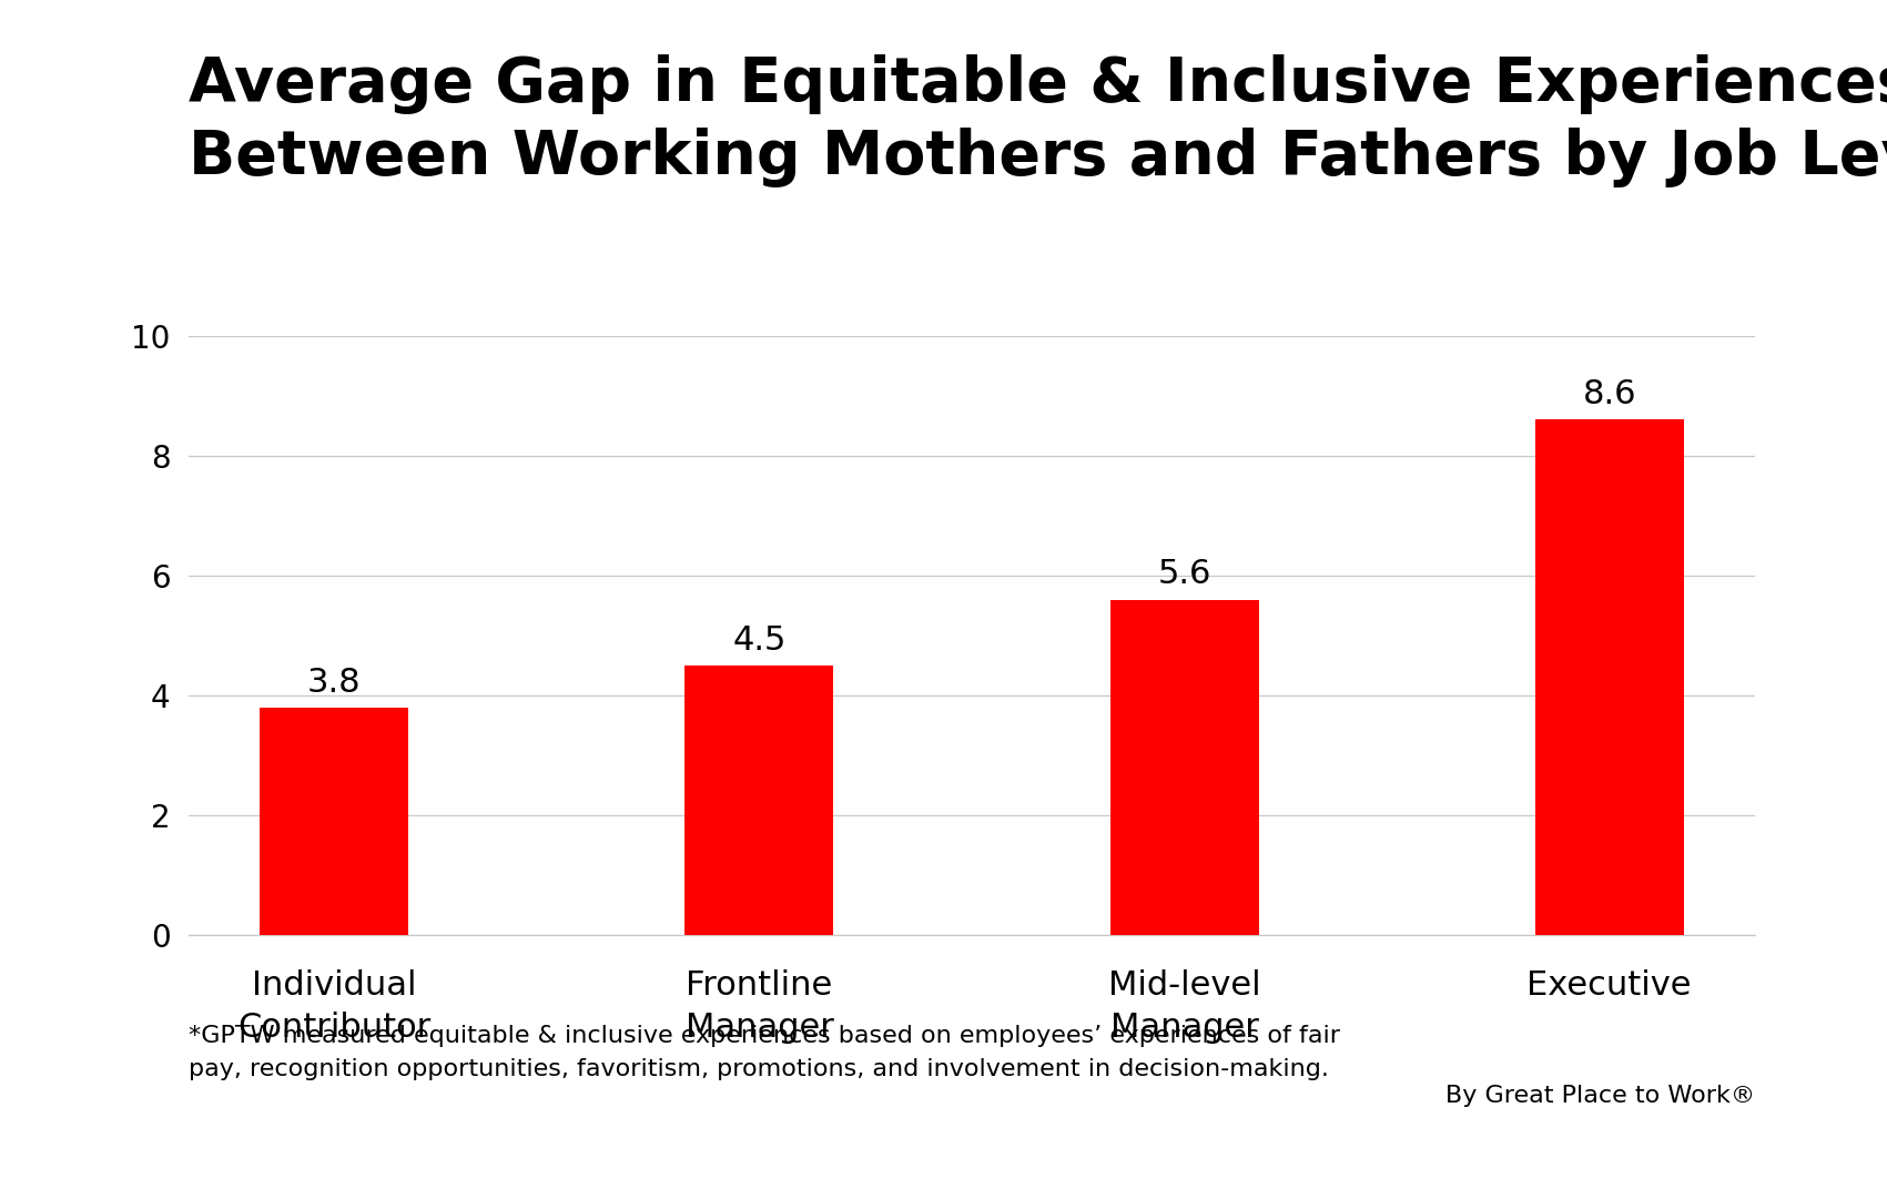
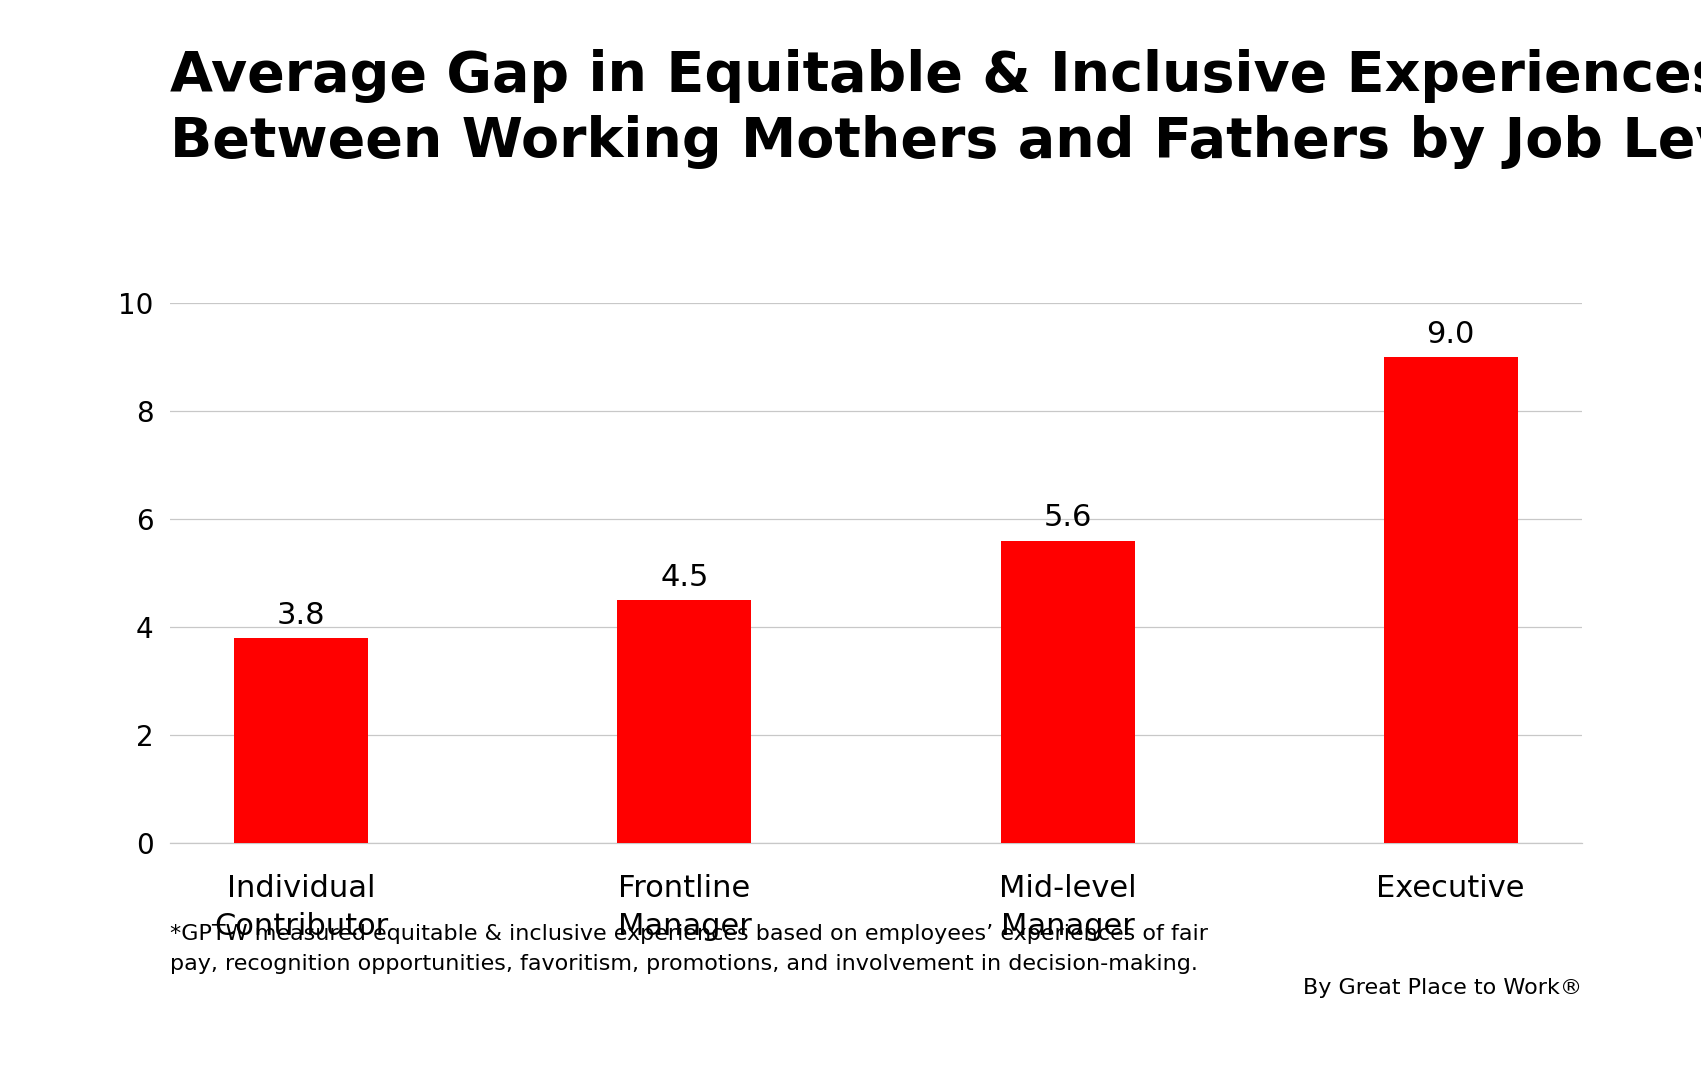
Executive: 8.6 -> 9.0
